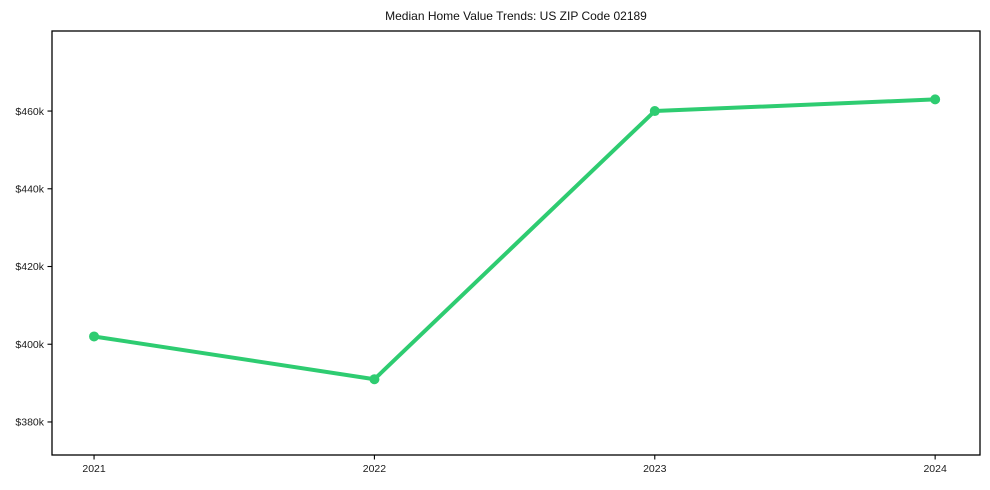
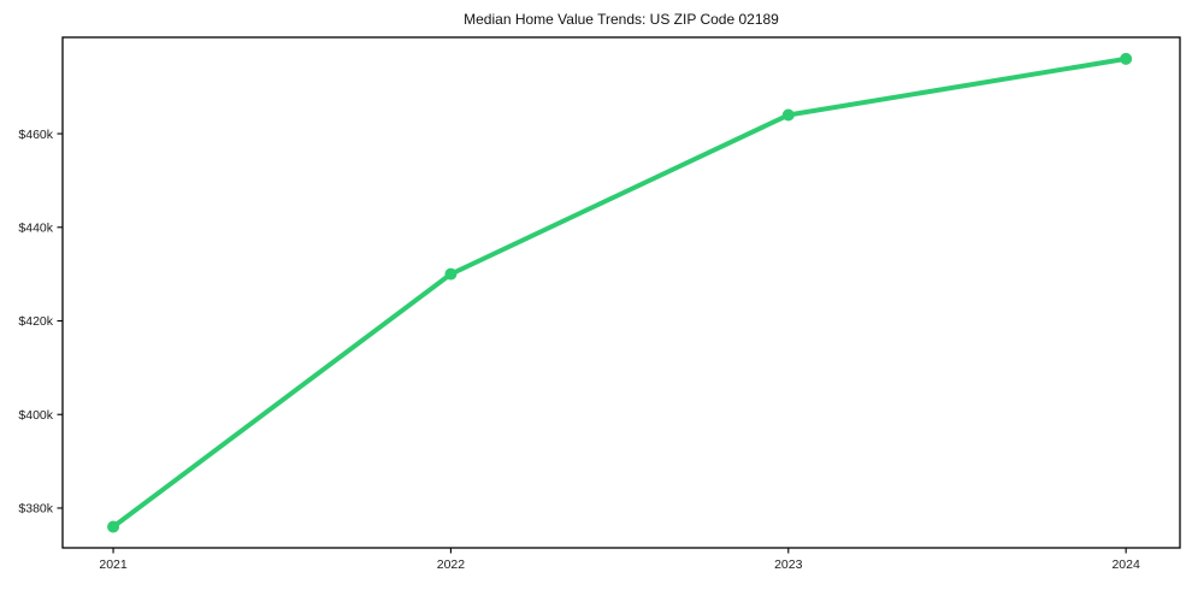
2021: $402k -> $376k
2022: $391k -> $430k
2023: $460k -> $464k
2024: $463k -> $476k
